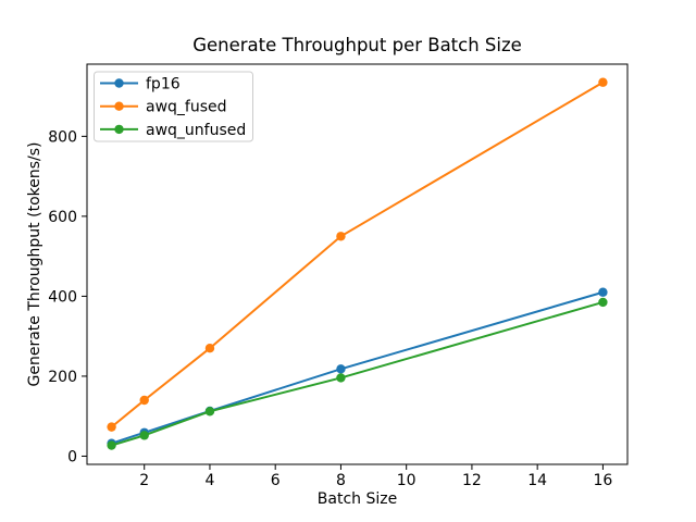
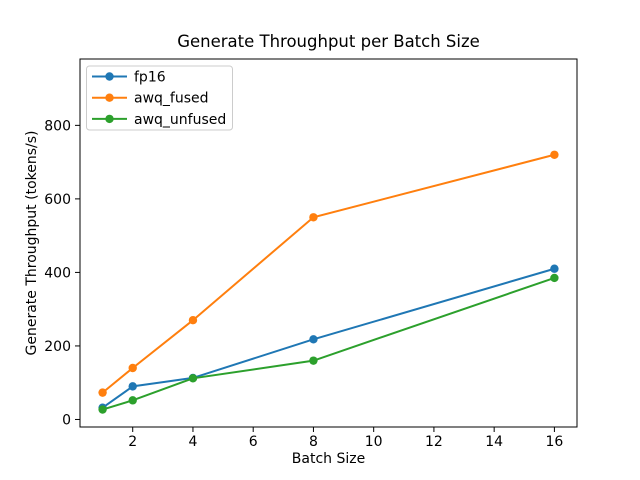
fp16/2: 60 -> 90
awq_unfused/8: 200 -> 160
awq_fused/16: 940 -> 720
